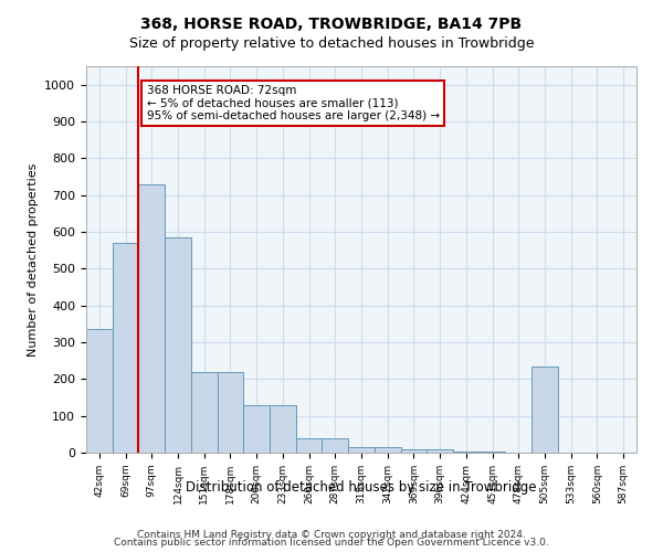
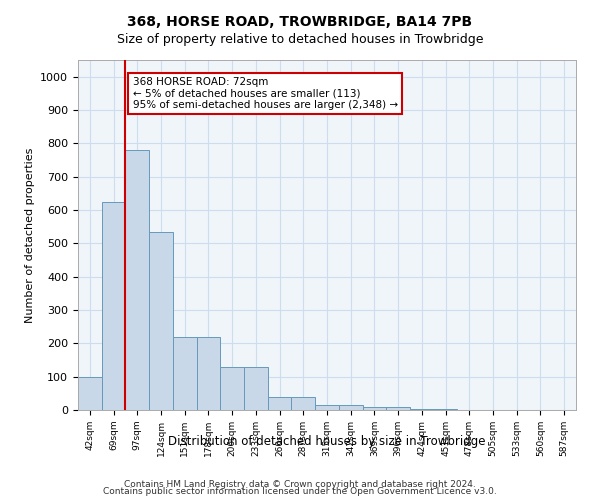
42sqm: 335 -> 100
69sqm: 570 -> 625
97sqm: 730 -> 780
124sqm: 585 -> 535
505sqm: 235 -> 1
